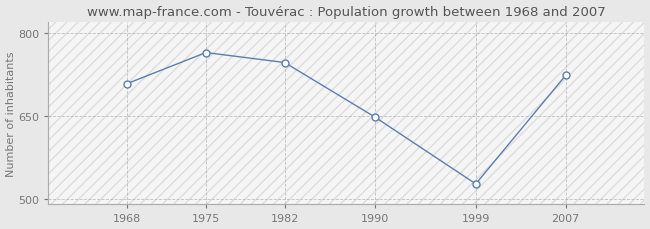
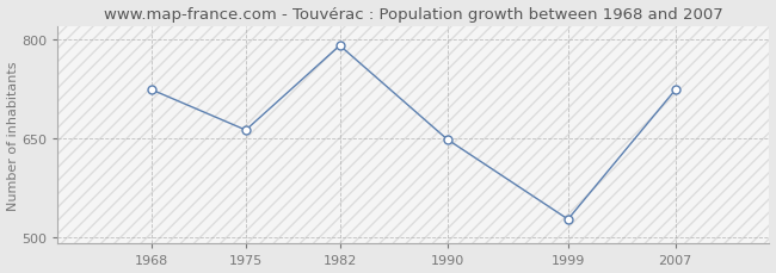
1968: 708 -> 723
1975: 764 -> 662
1982: 746 -> 790
